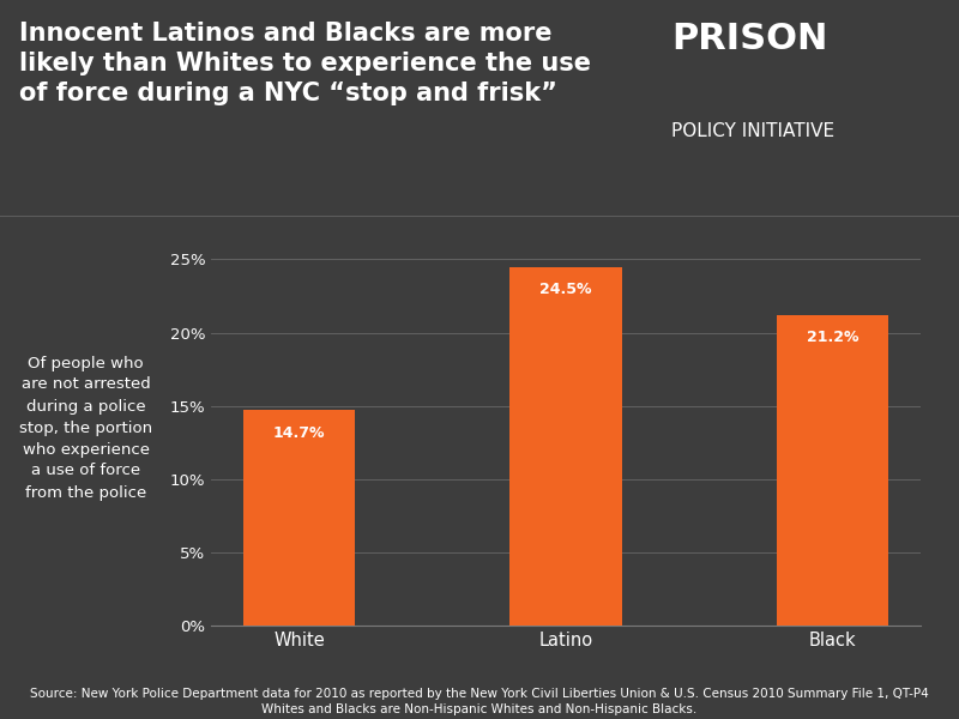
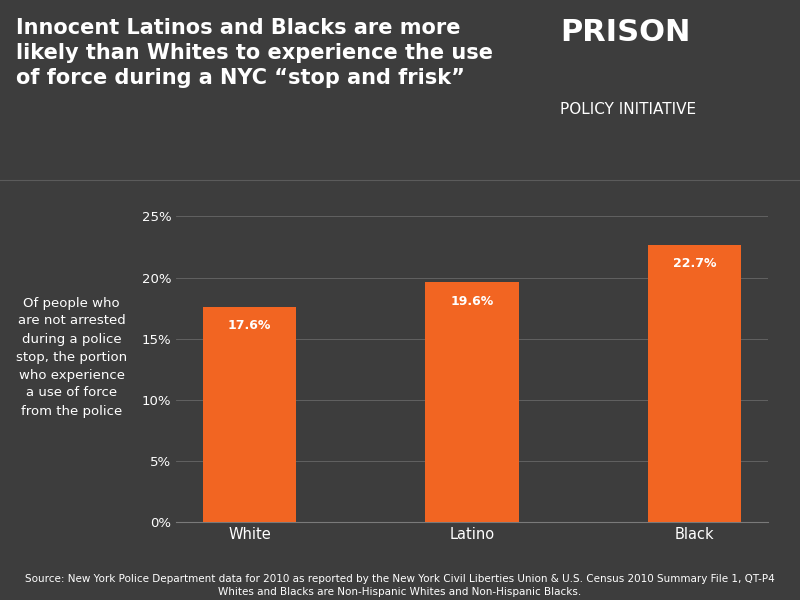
White: 14.7% -> 17.6%
Latino: 24.5% -> 19.6%
Black: 21.2% -> 22.7%
